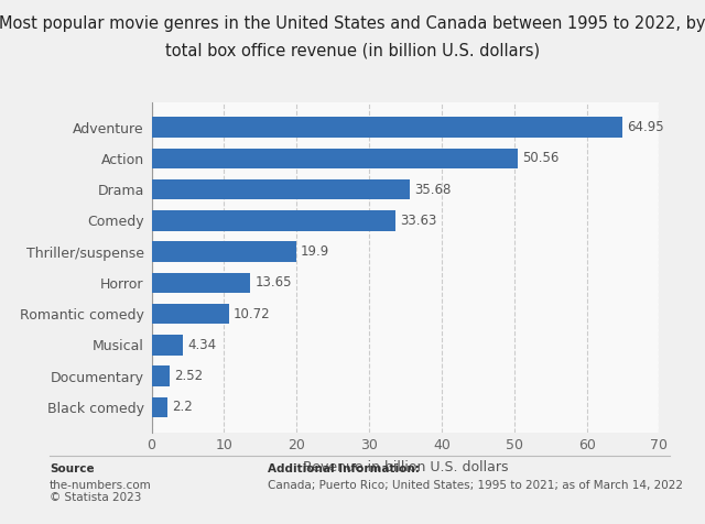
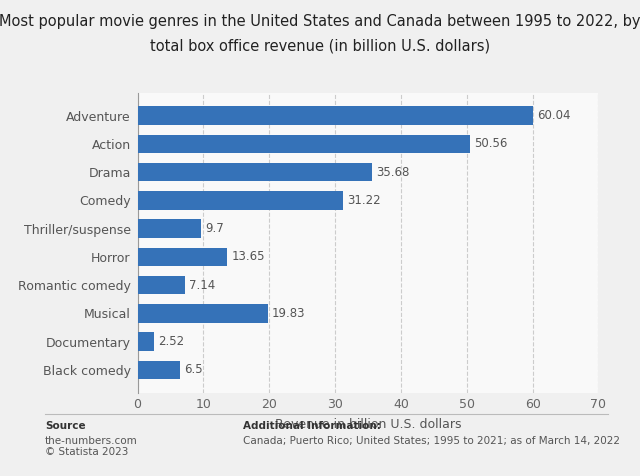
Adventure: 64.95 -> 60.04
Comedy: 33.63 -> 31.22
Thriller/suspense: 19.9 -> 9.7
Romantic comedy: 10.72 -> 7.14
Musical: 4.34 -> 19.83
Black comedy: 2.2 -> 6.5
